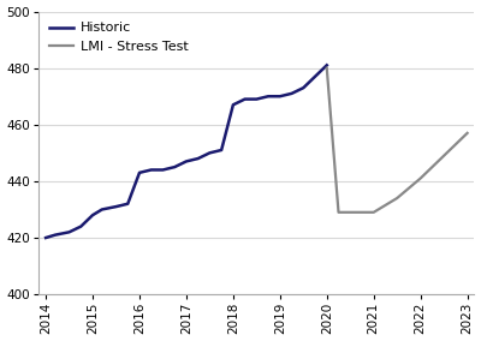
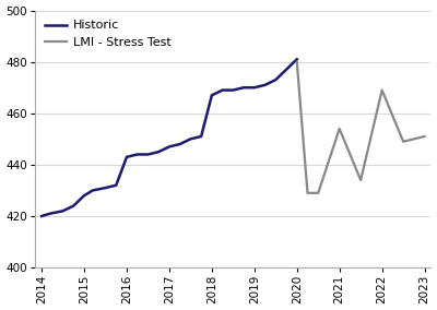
LMI - Stress Test/2021: 429 -> 454
LMI - Stress Test/2022: 441 -> 469
LMI - Stress Test/2023: 457 -> 451
